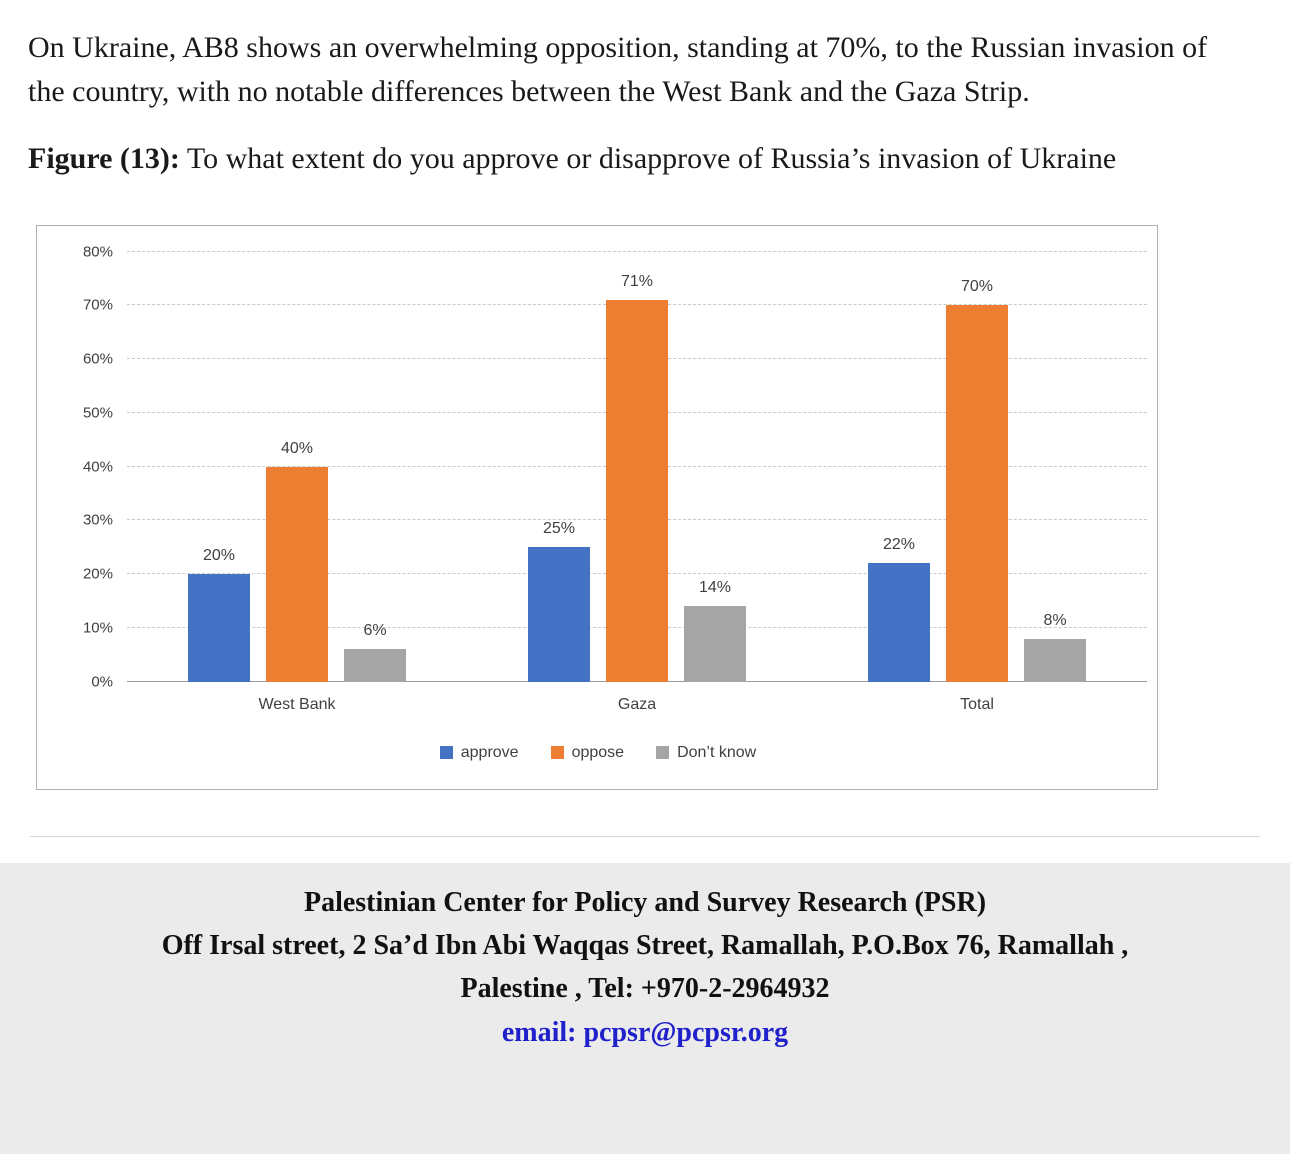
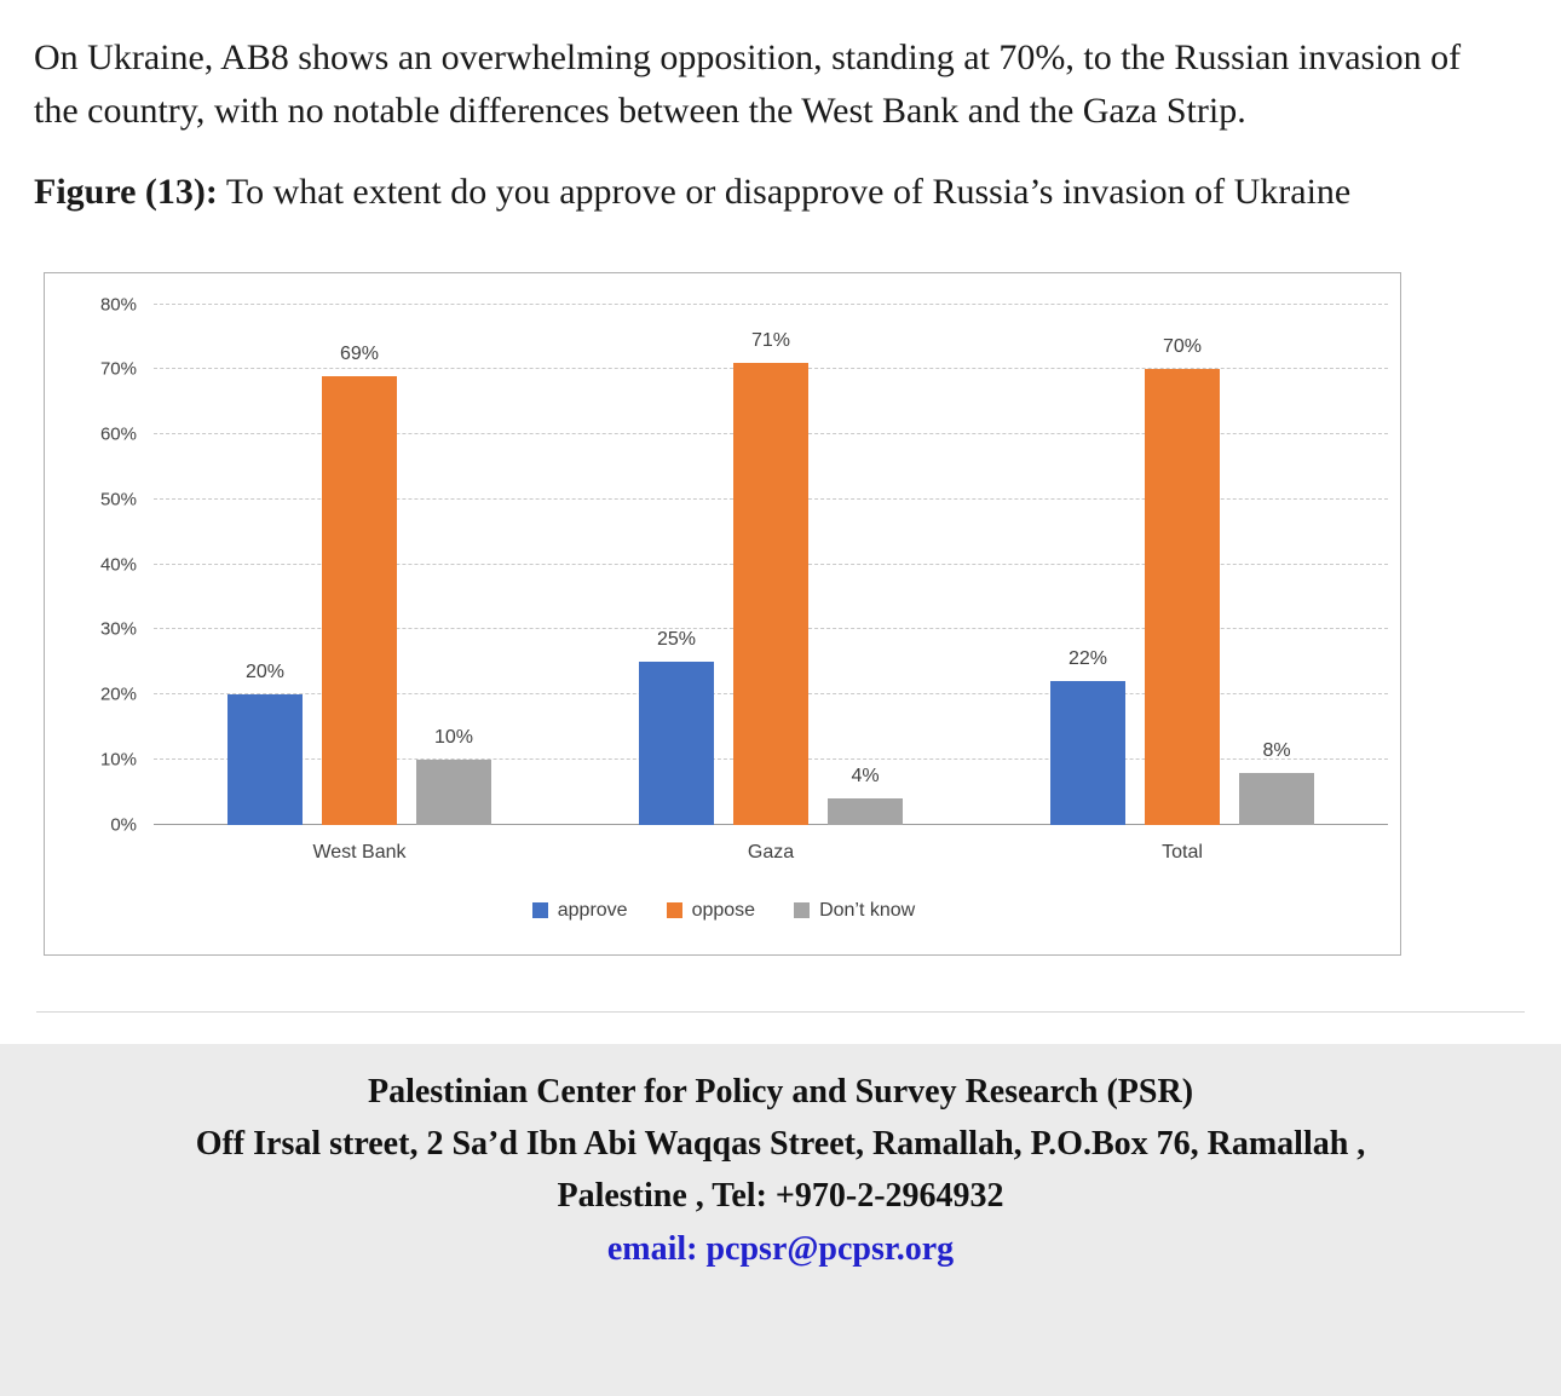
oppose/West Bank: 40% -> 69%
Don’t know/West Bank: 6% -> 10%
Don’t know/Gaza: 14% -> 4%
